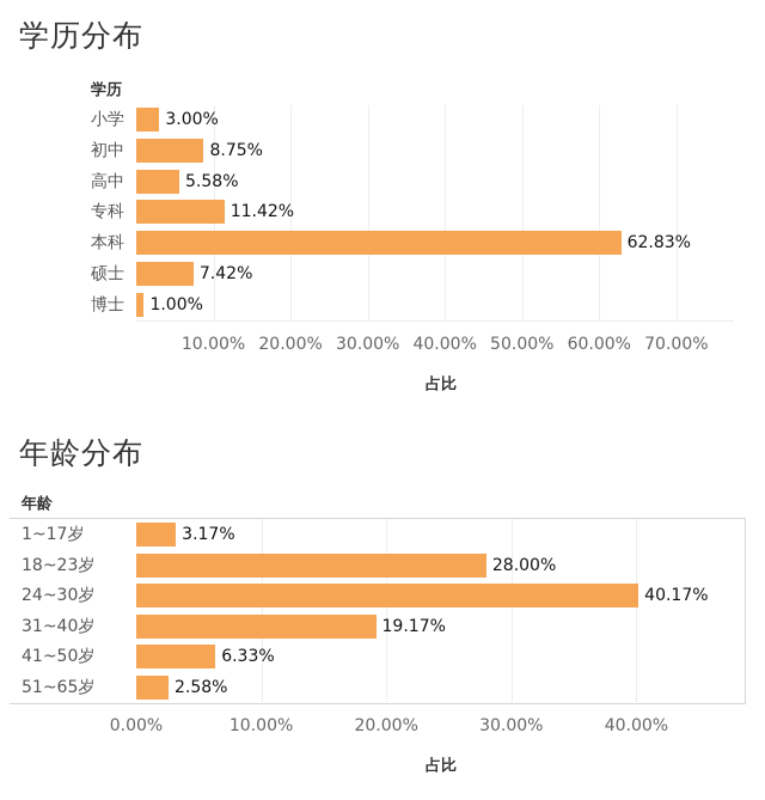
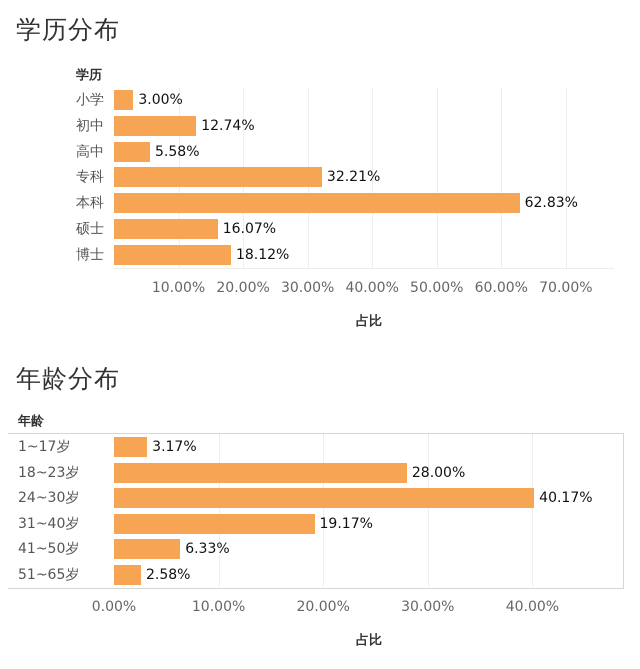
学历分布/初中: 8.75% -> 12.74%
学历分布/专科: 11.42% -> 32.21%
学历分布/硕士: 7.42% -> 16.07%
学历分布/博士: 1.00% -> 18.12%
